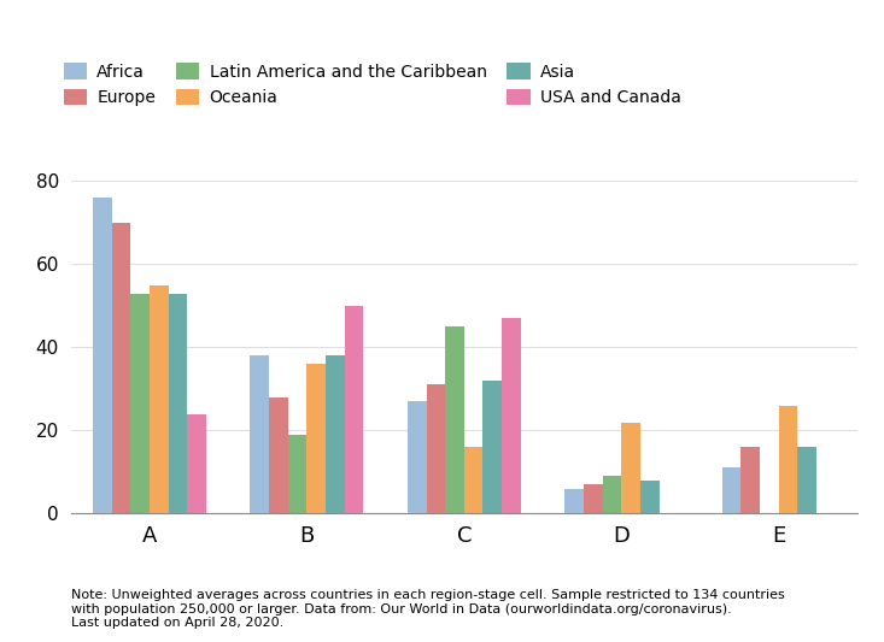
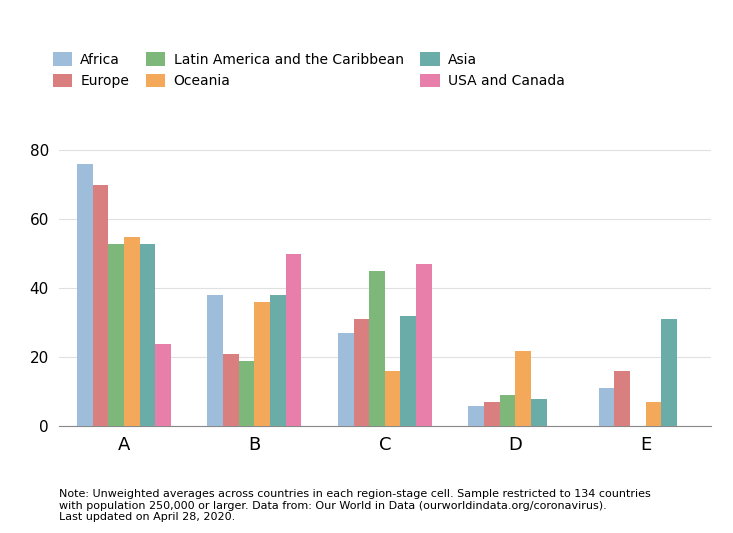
Europe/B: 28 -> 21
Oceania/E: 26 -> 7
Asia/E: 16 -> 31
